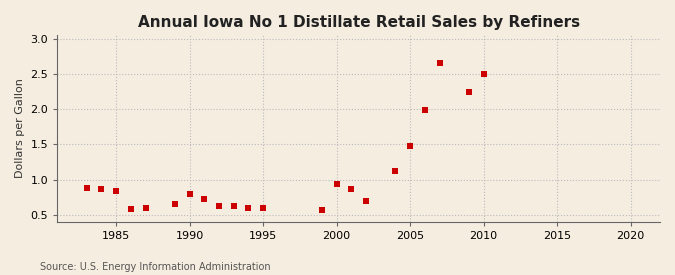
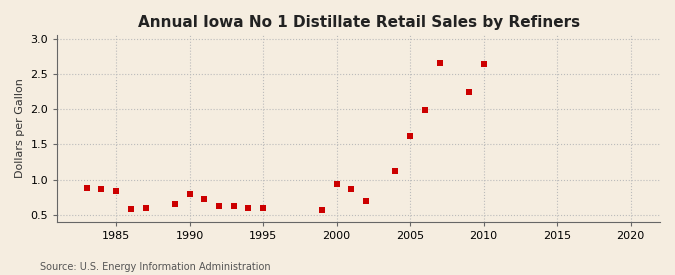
2005: 1.48 -> 1.62
2010: 2.50 -> 2.64
